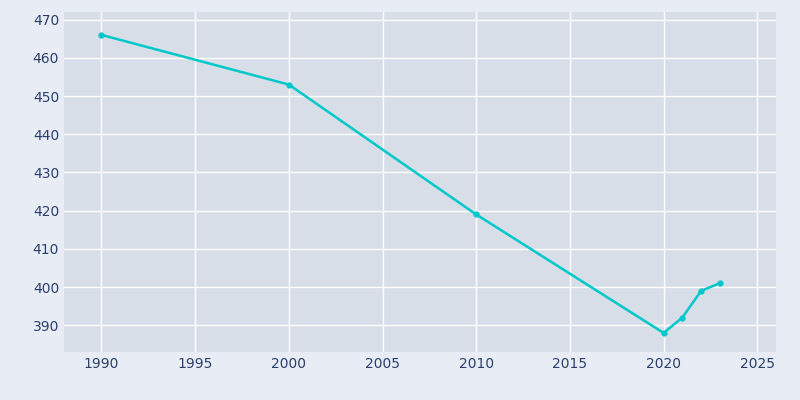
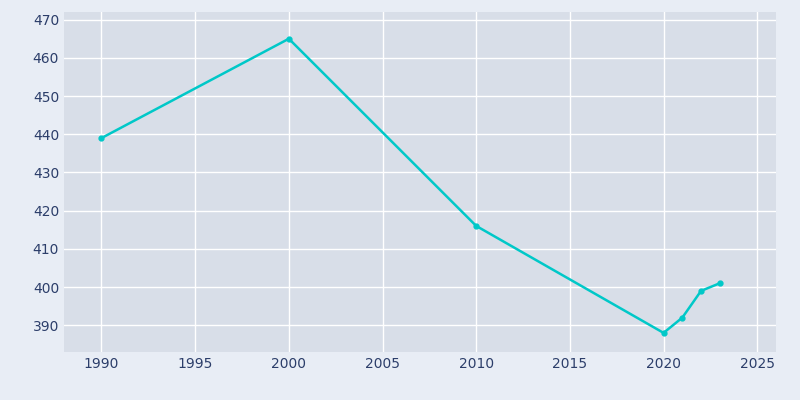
1990: 466 -> 439
2000: 453 -> 465
2010: 419 -> 416
